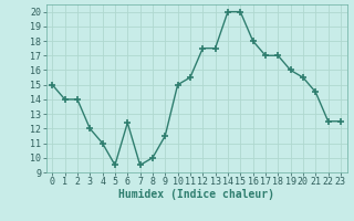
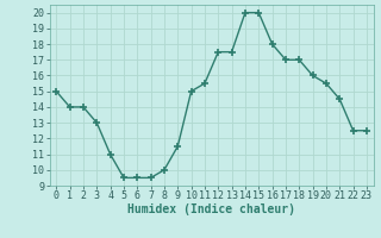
3: 12.0 -> 13.0
6: 12.4 -> 9.5
